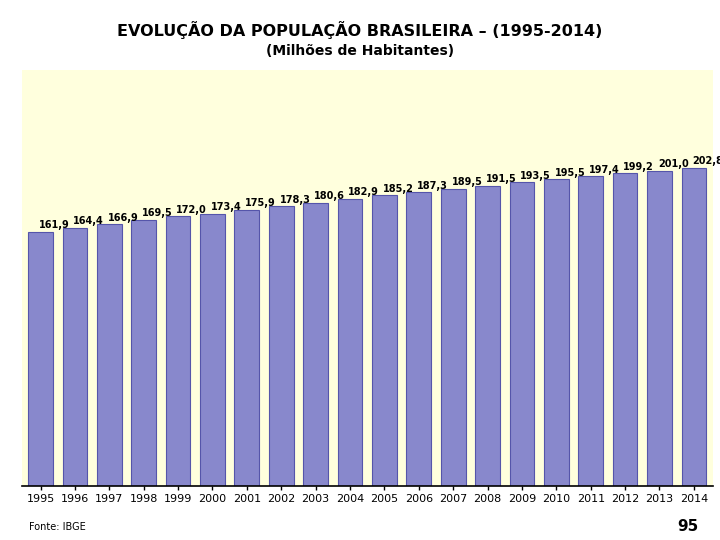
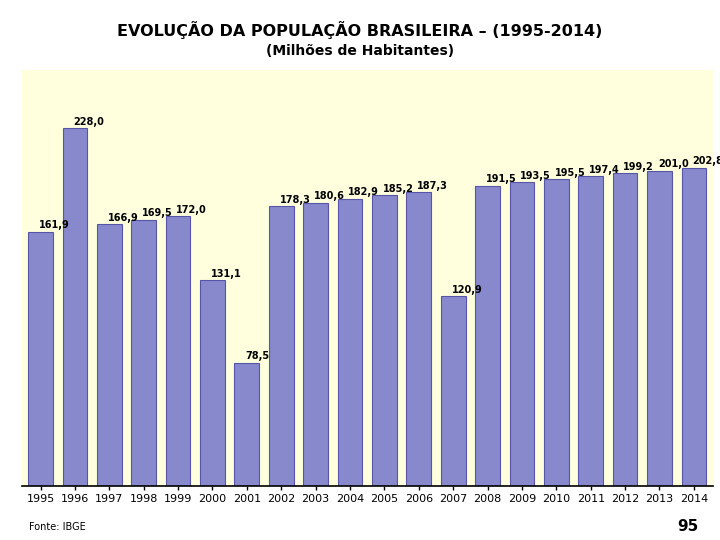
1996: 164,4 -> 228,0
2000: 173,4 -> 131,1
2001: 175,9 -> 78,5
2007: 189,5 -> 120,9
